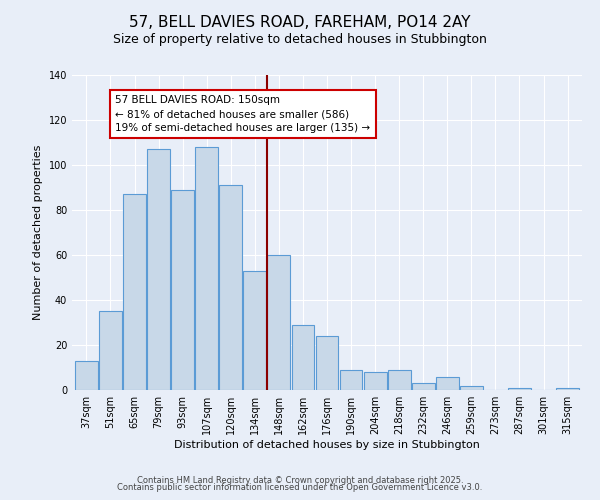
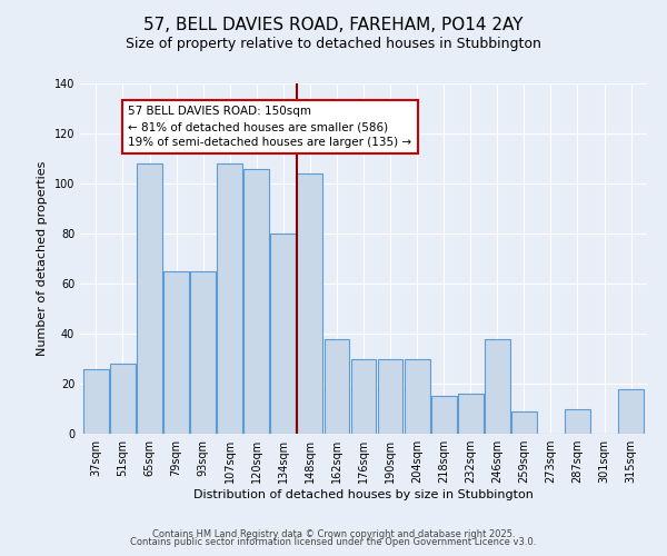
37sqm: 13 -> 26
51sqm: 35 -> 28
65sqm: 87 -> 108
79sqm: 107 -> 65
93sqm: 89 -> 65
120sqm: 91 -> 106
134sqm: 53 -> 80
148sqm: 60 -> 104
162sqm: 29 -> 38
176sqm: 24 -> 30
190sqm: 9 -> 30
204sqm: 8 -> 30
218sqm: 9 -> 15
232sqm: 3 -> 16
246sqm: 6 -> 38
259sqm: 2 -> 9
287sqm: 1 -> 10
315sqm: 1 -> 18
